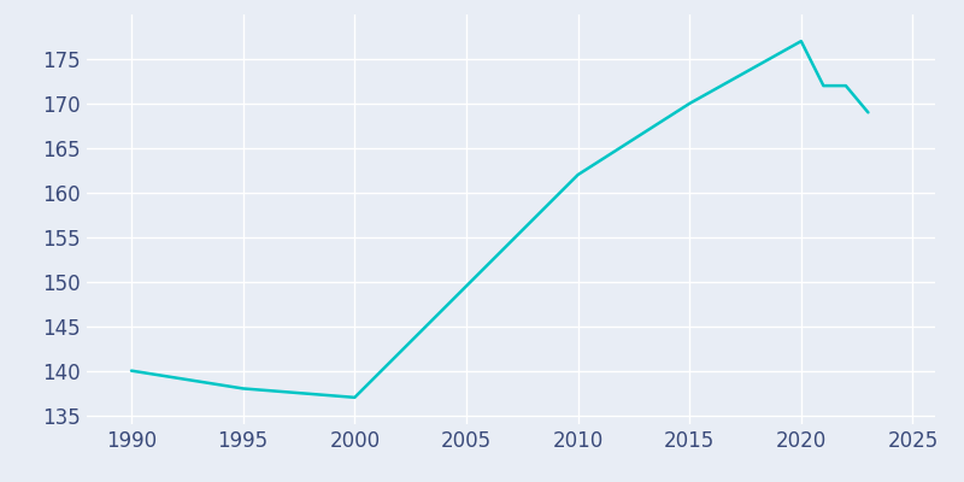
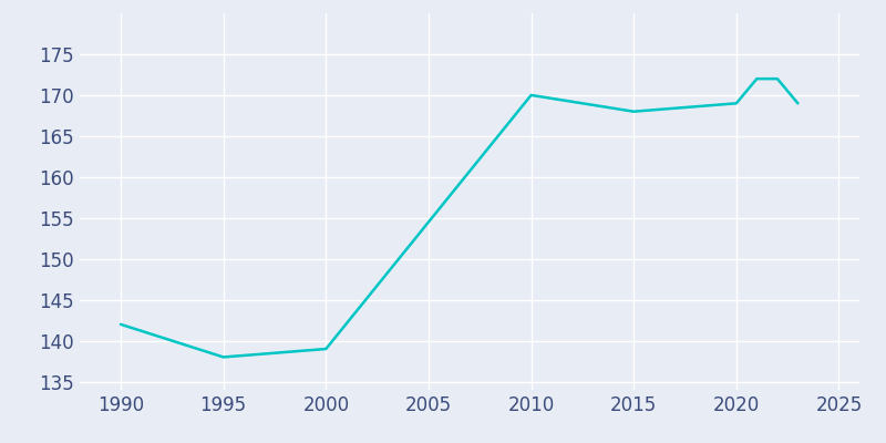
1990: 140 -> 142
2000: 137 -> 139
2010: 162 -> 170
2015: 170 -> 168
2020: 177 -> 169
